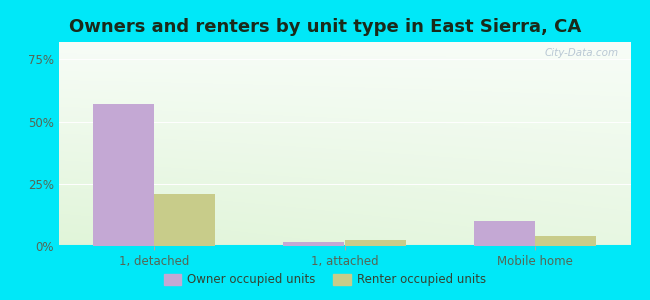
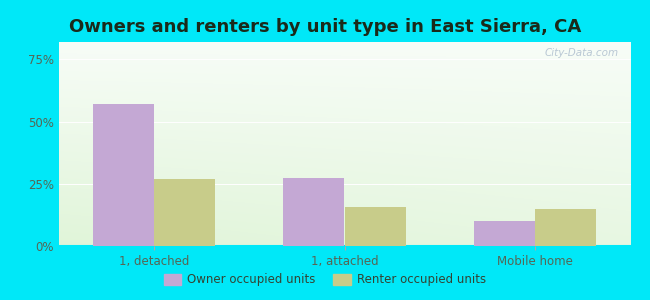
Renter occupied units/1, detached: 21.0% -> 27.0%
Owner occupied units/1, attached: 1.5% -> 27.5%
Renter occupied units/1, attached: 2.5% -> 15.5%
Renter occupied units/Mobile home: 4.0% -> 15.0%
